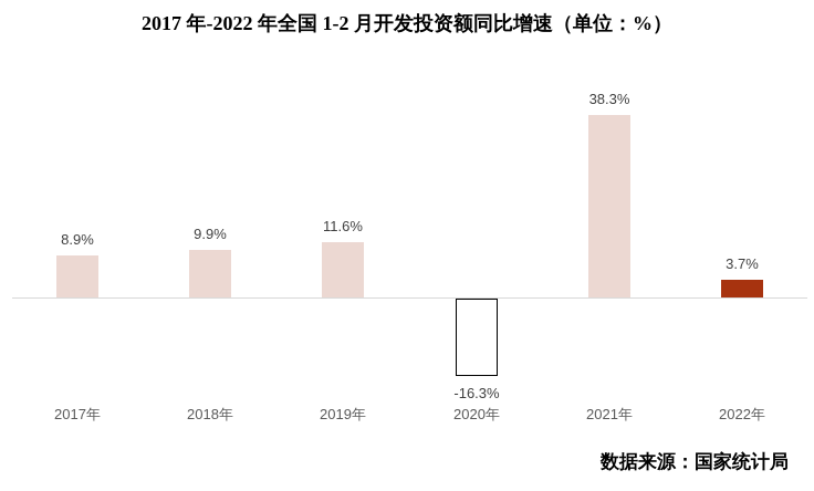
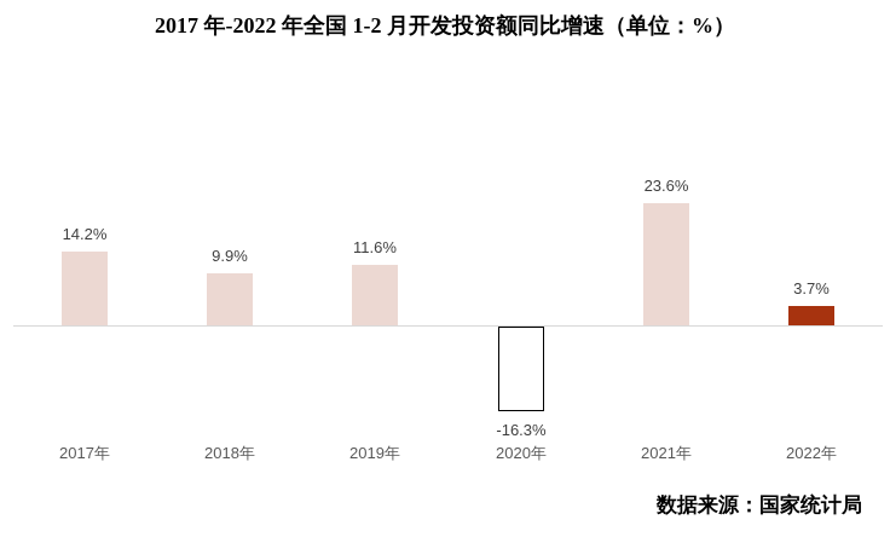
2017年: 8.9% -> 14.2%
2021年: 38.3% -> 23.6%
